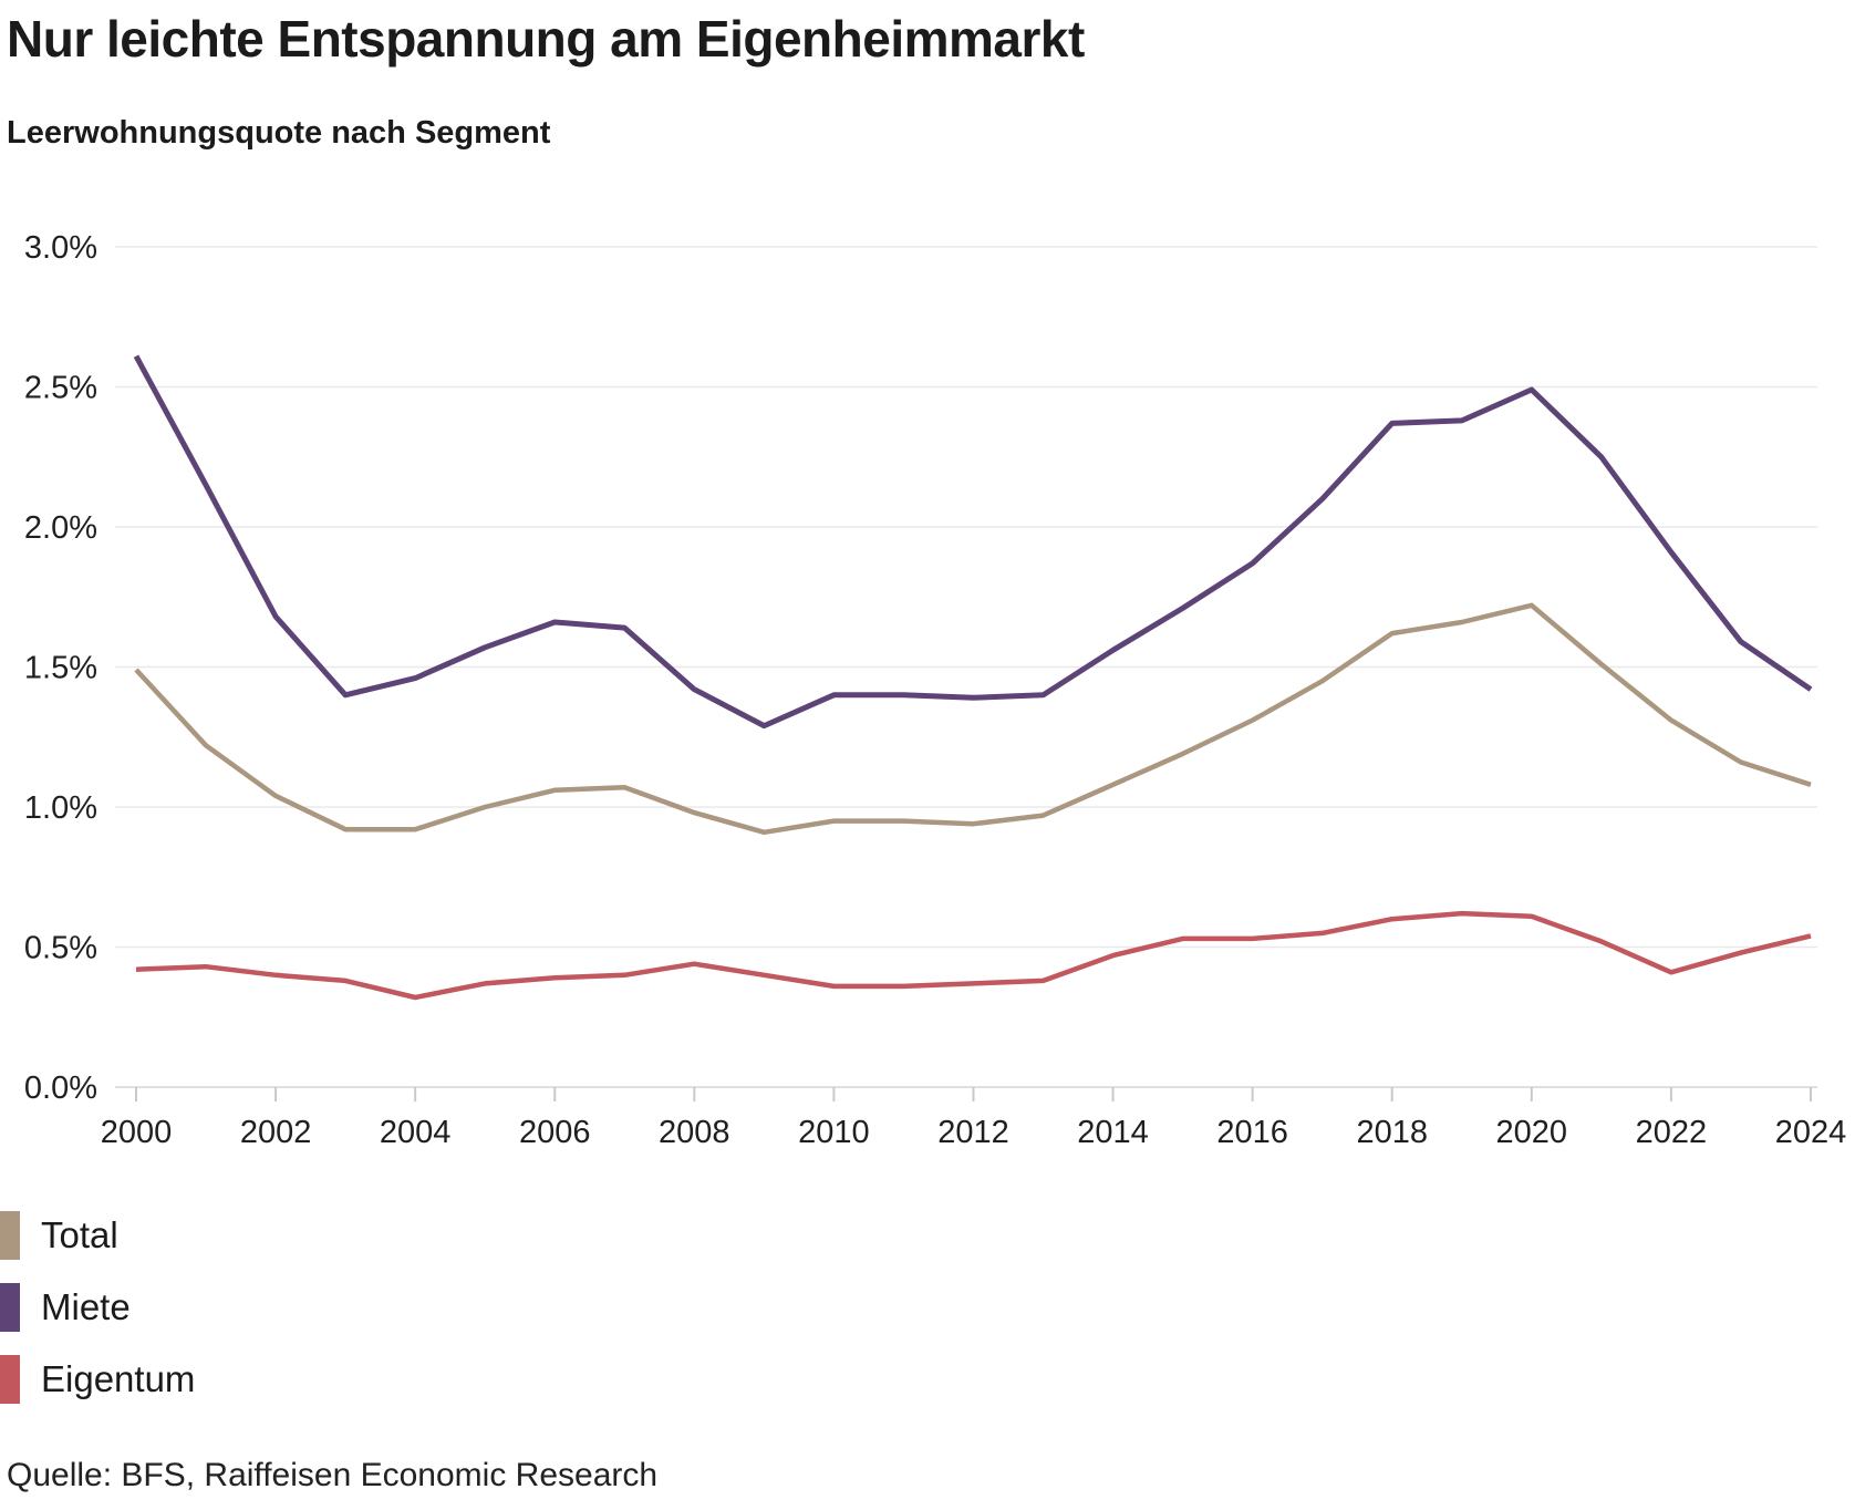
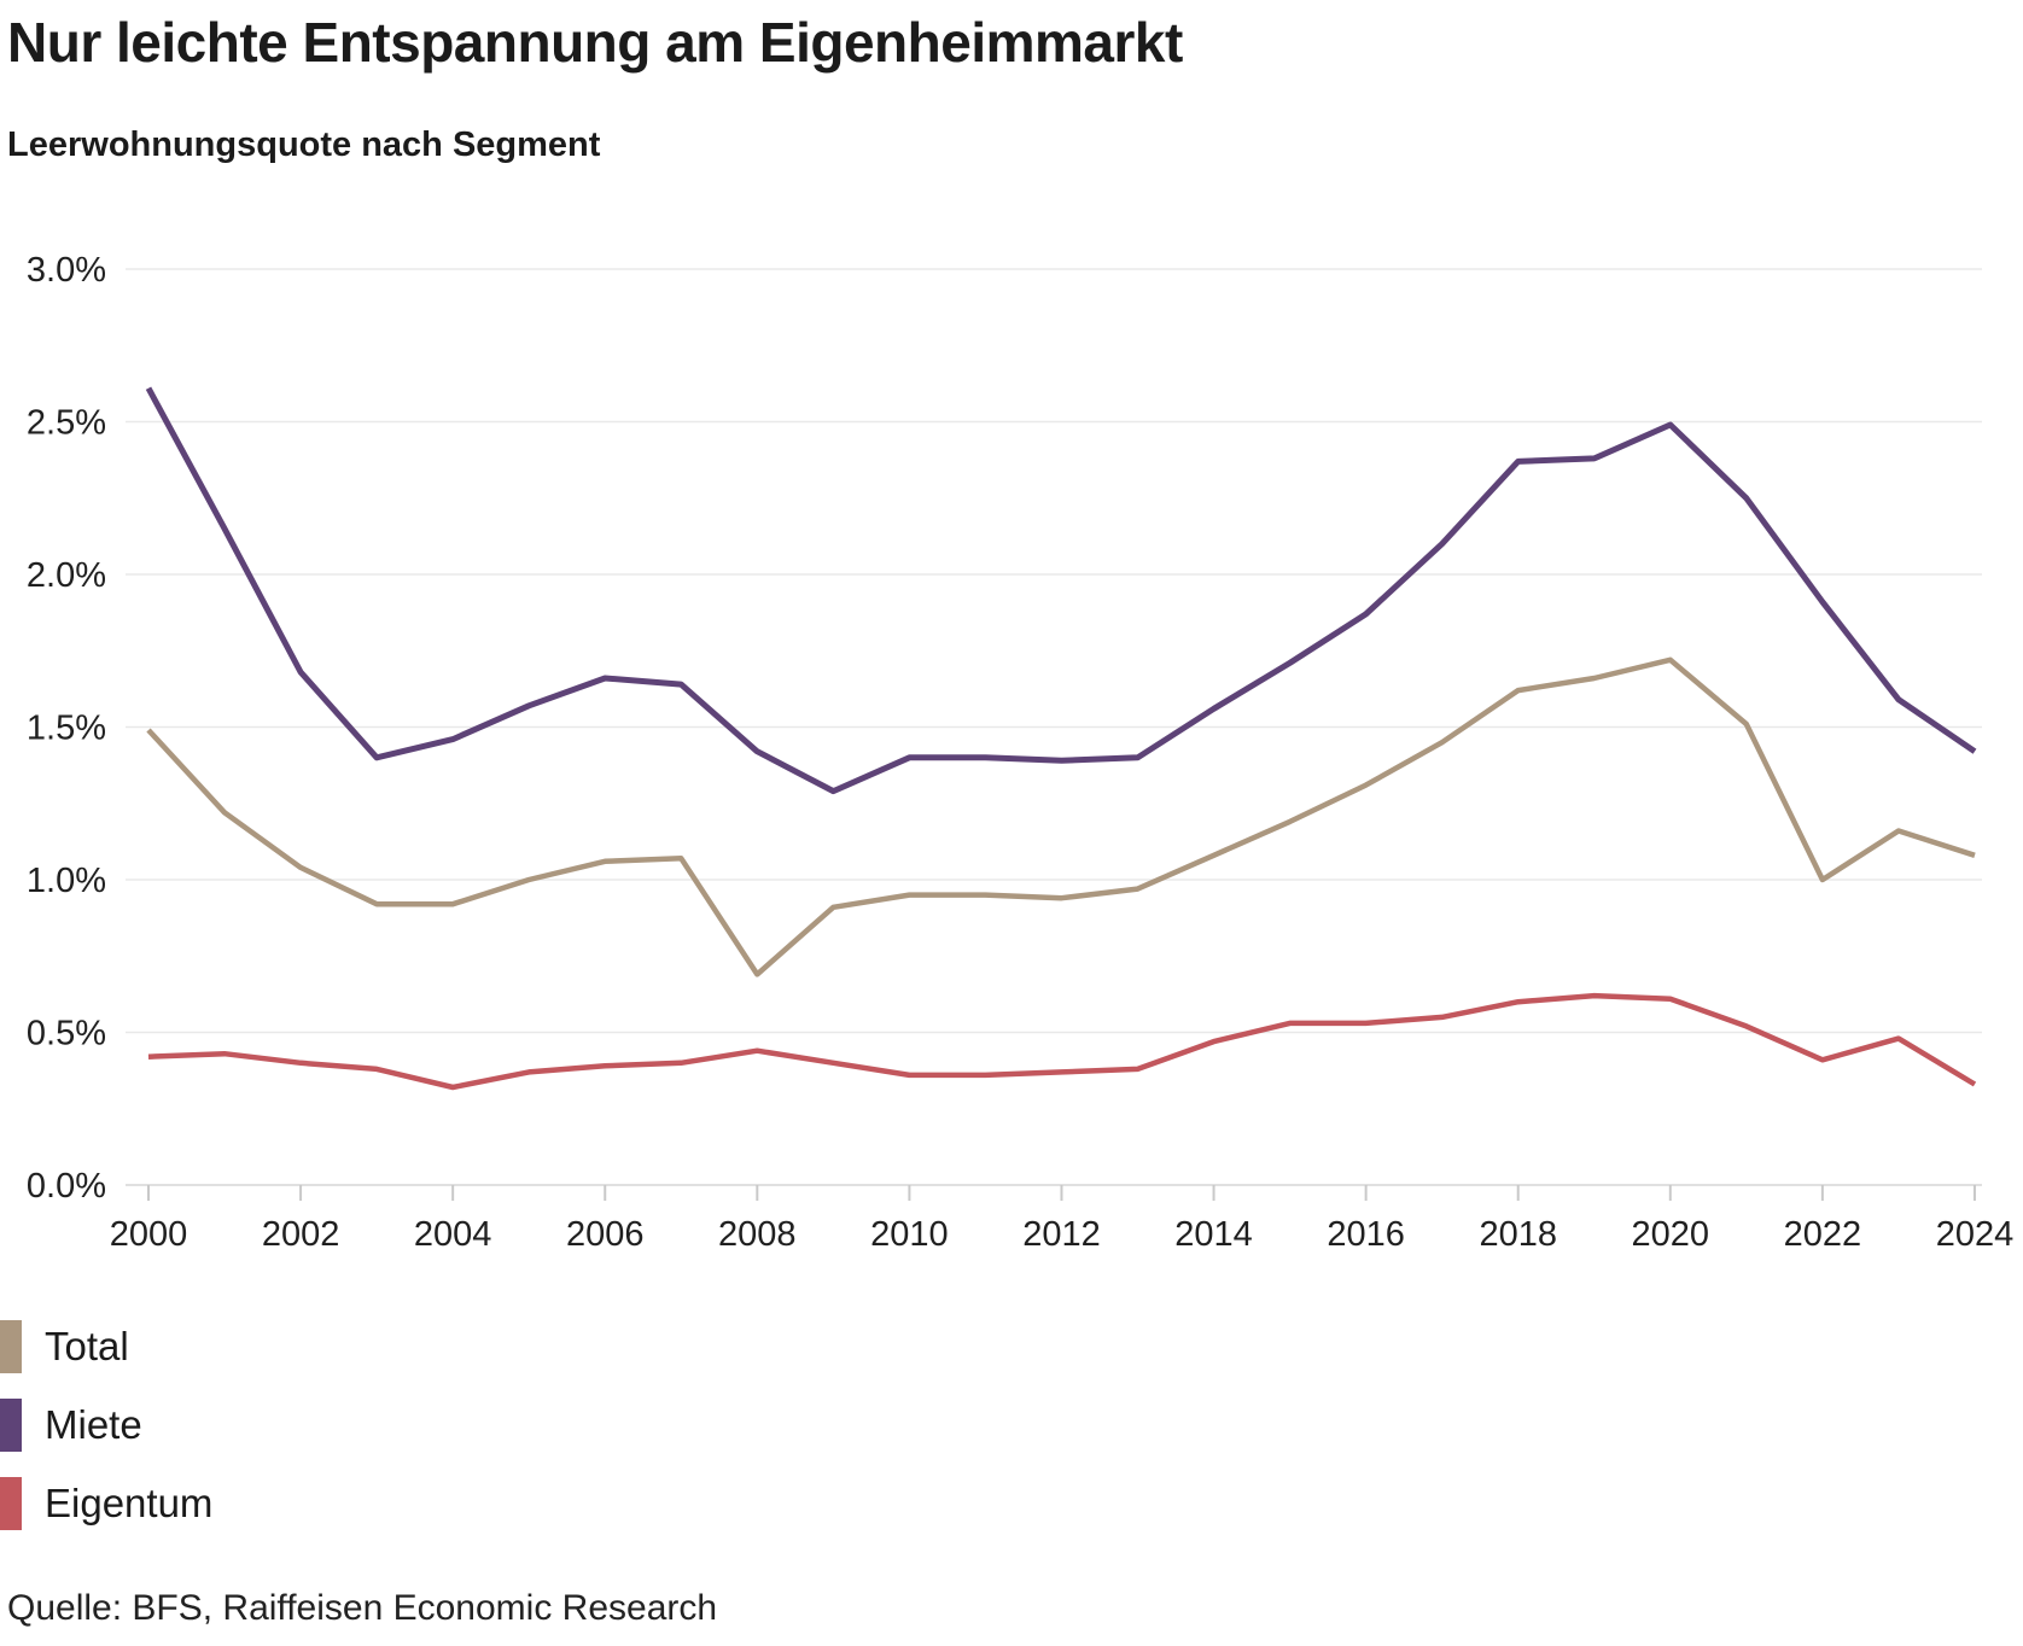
Total/2008: 0.98% -> 0.69%
Total/2022: 1.31% -> 1.00%
Eigentum/2024: 0.54% -> 0.33%
